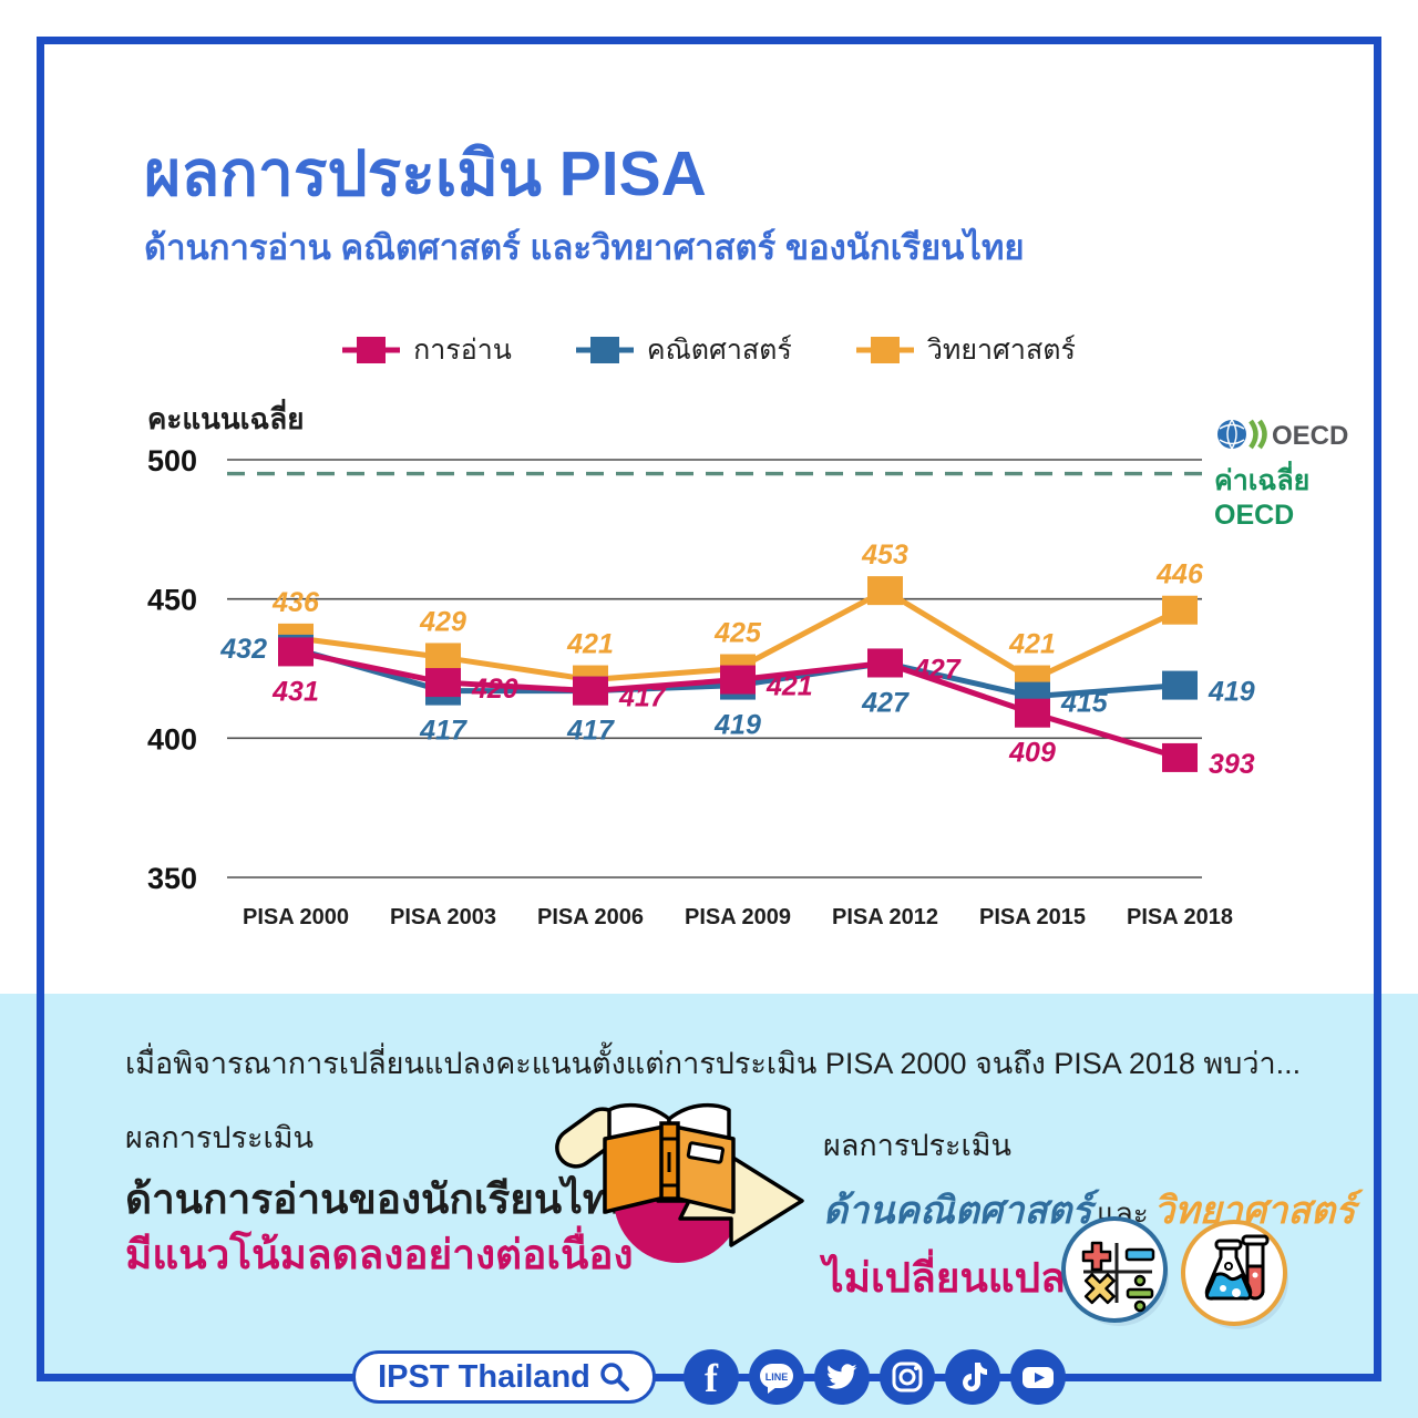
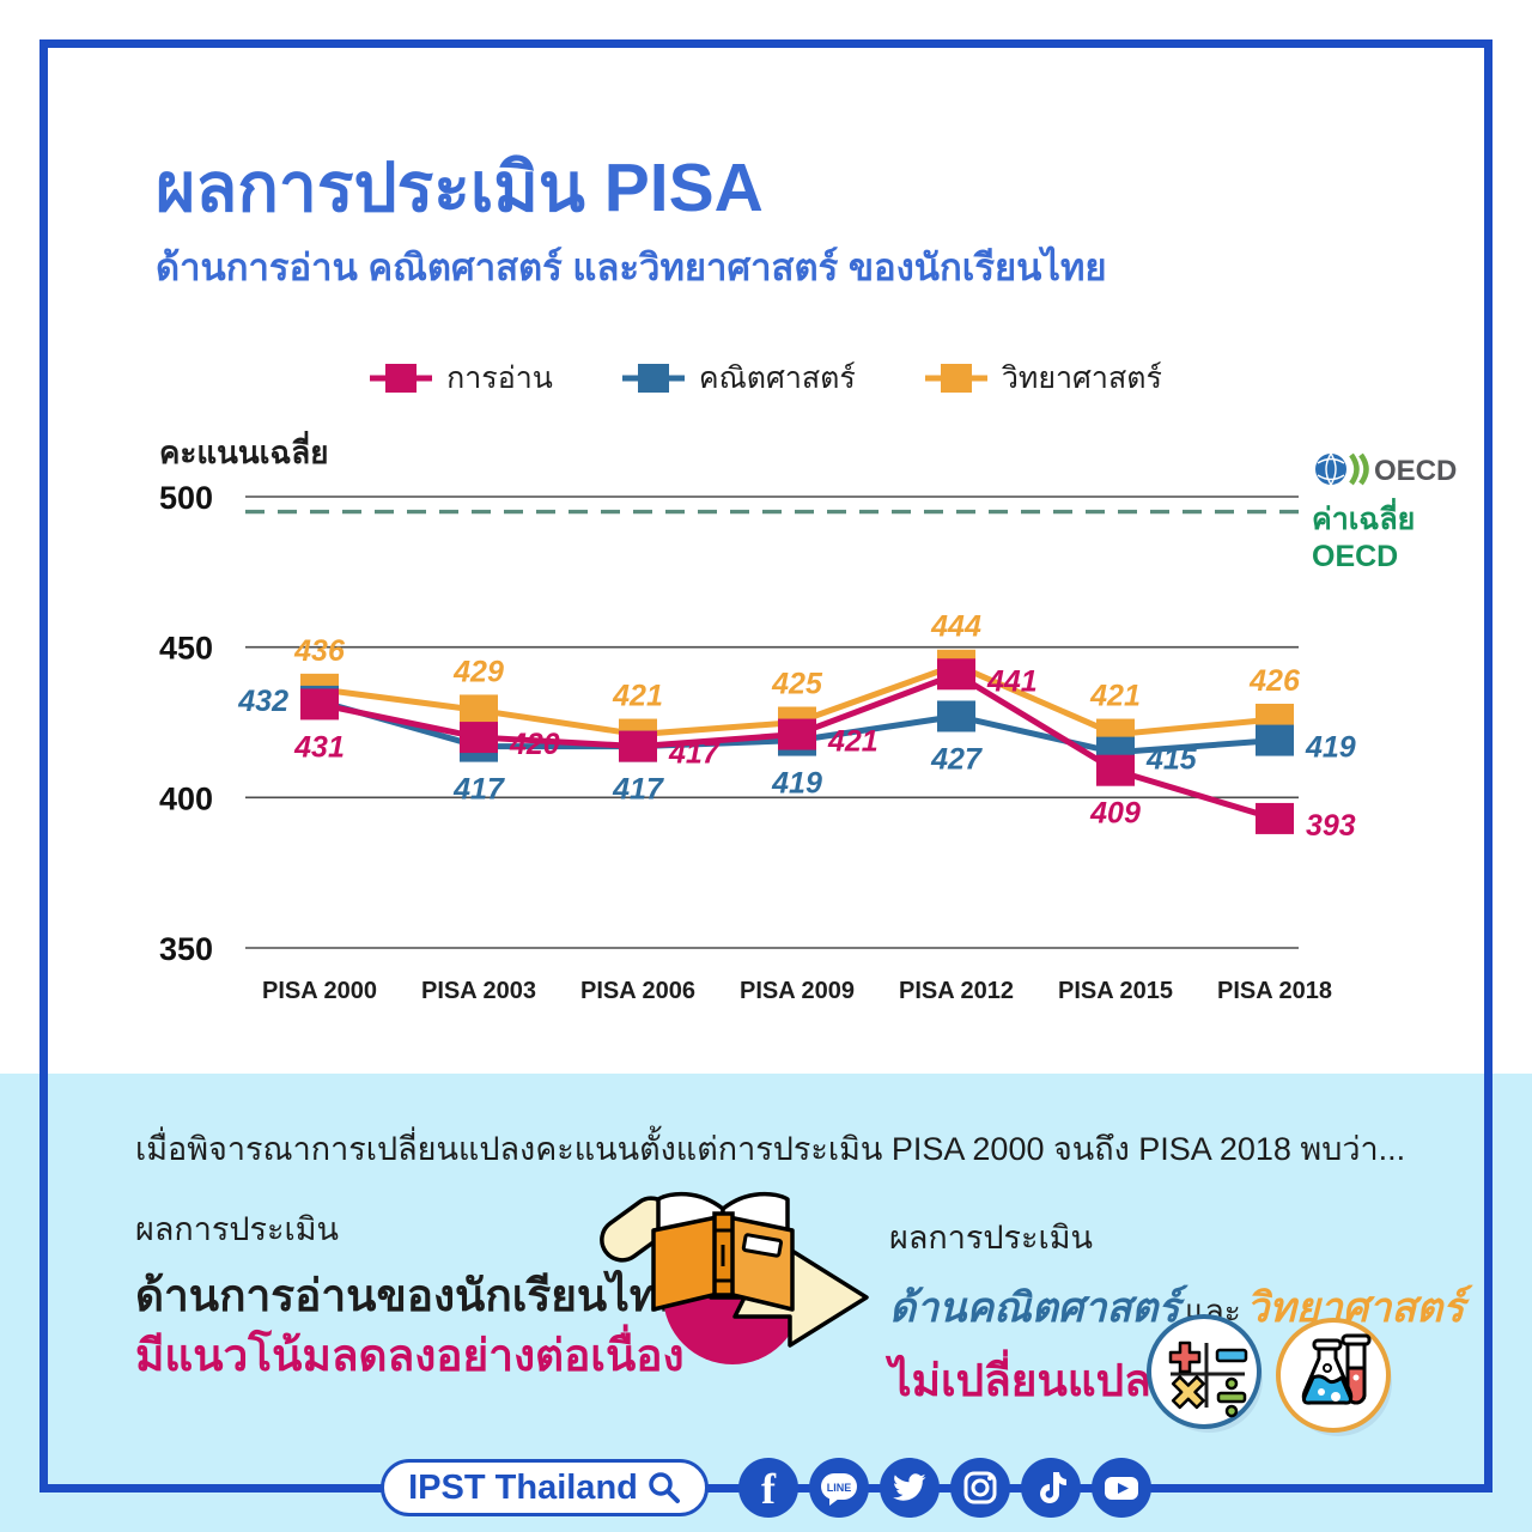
การอ่าน/PISA 2012: 427 -> 441
วิทยาศาสตร์/PISA 2012: 453 -> 444
วิทยาศาสตร์/PISA 2018: 446 -> 426
